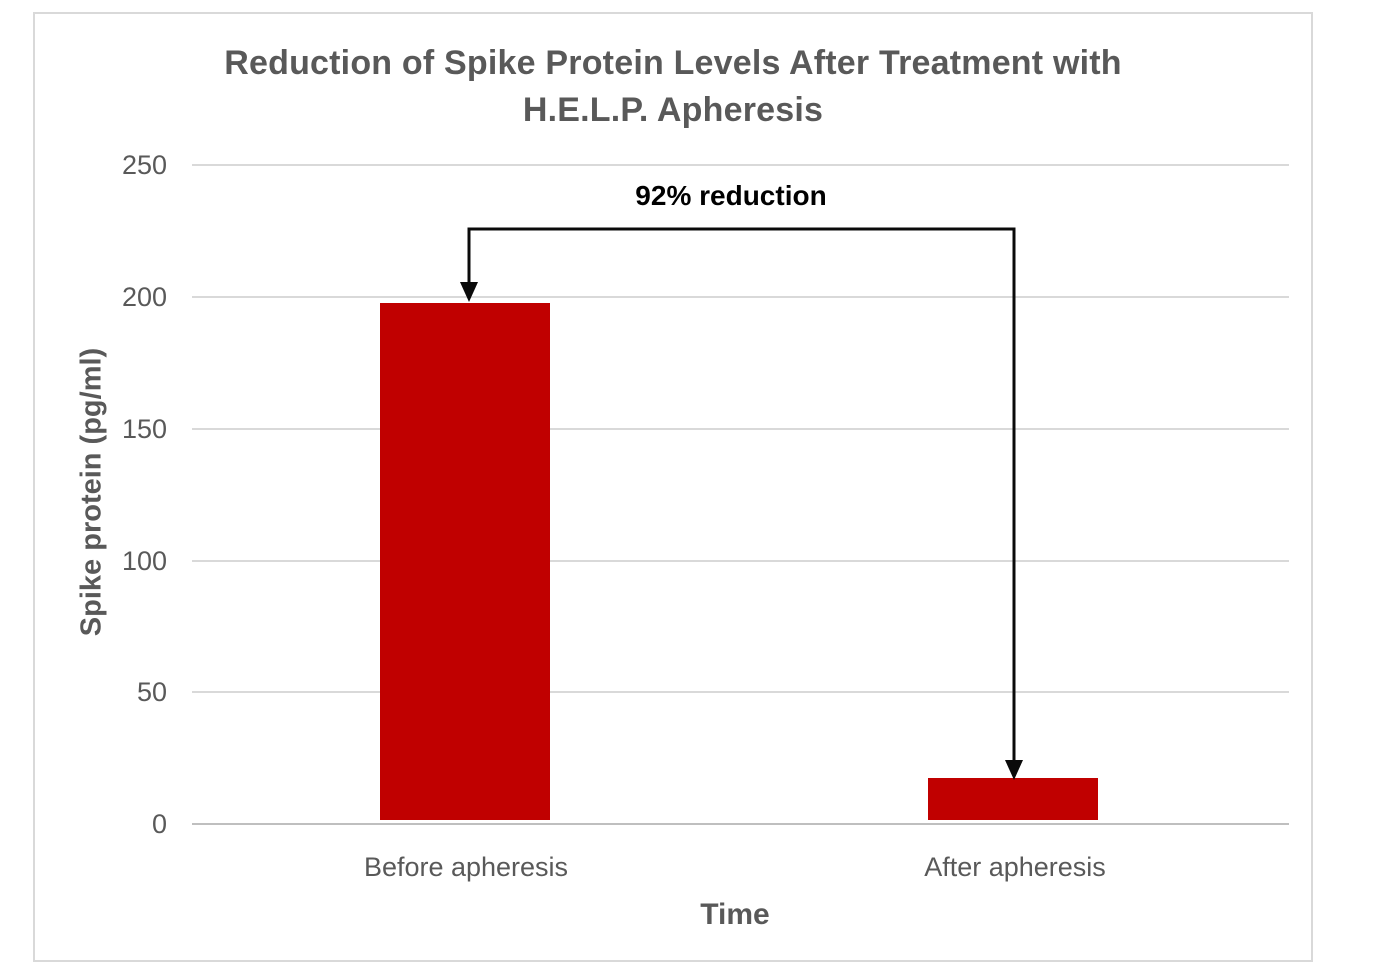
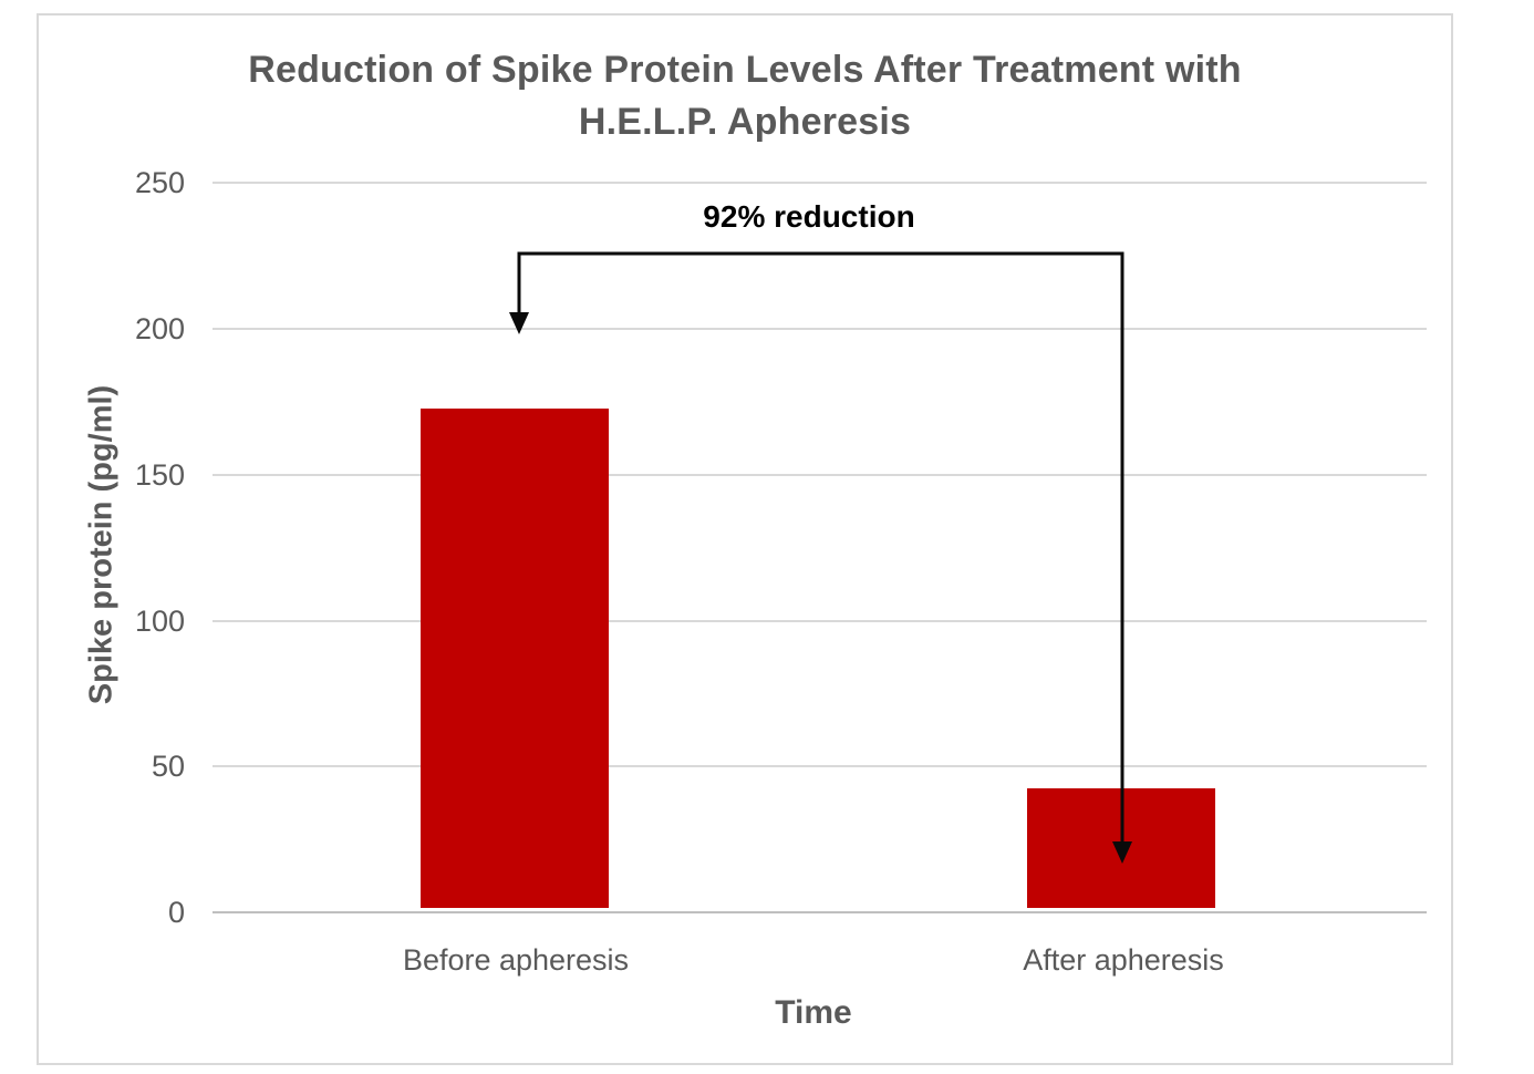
Before apheresis: 196 -> 171
After apheresis: 16 -> 41
